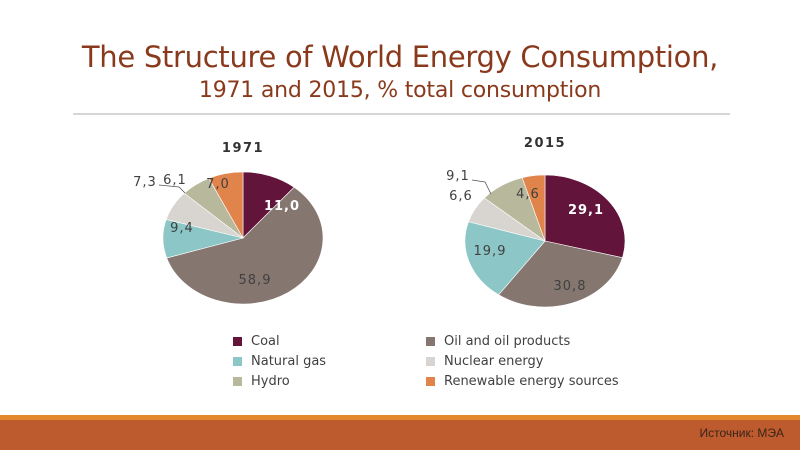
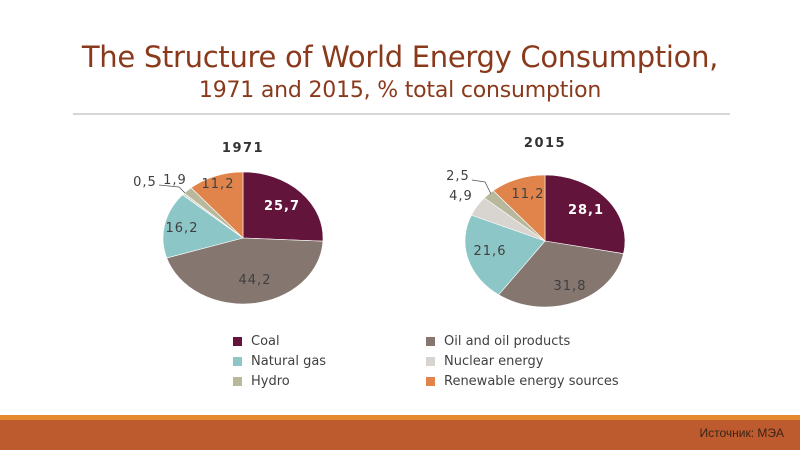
1971/Coal: 11,0 -> 25,7
1971/Oil and oil products: 58,9 -> 44,2
1971/Natural gas: 9,4 -> 16,2
1971/Nuclear energy: 7,3 -> 0,5
1971/Hydro: 6,1 -> 1,9
1971/Renewable energy sources: 7,0 -> 11,2
2015/Coal: 29,1 -> 28,1
2015/Oil and oil products: 30,8 -> 31,8
2015/Natural gas: 19,9 -> 21,6
2015/Nuclear energy: 6,6 -> 4,9
2015/Hydro: 9,1 -> 2,5
2015/Renewable energy sources: 4,6 -> 11,2
